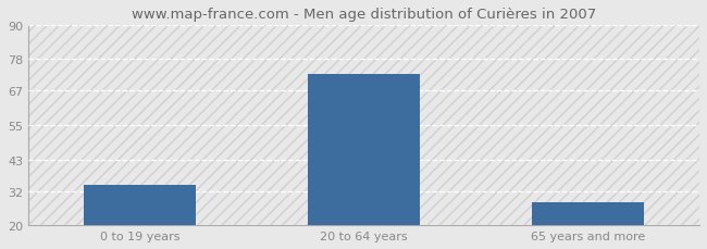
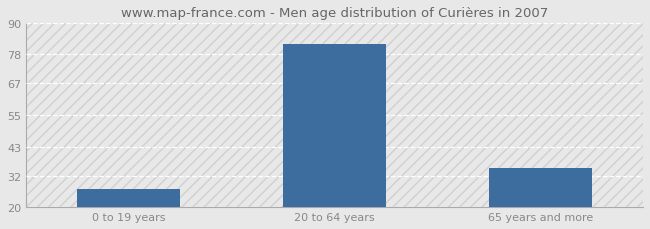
0 to 19 years: 34 -> 27
20 to 64 years: 73 -> 82
65 years and more: 28 -> 35
